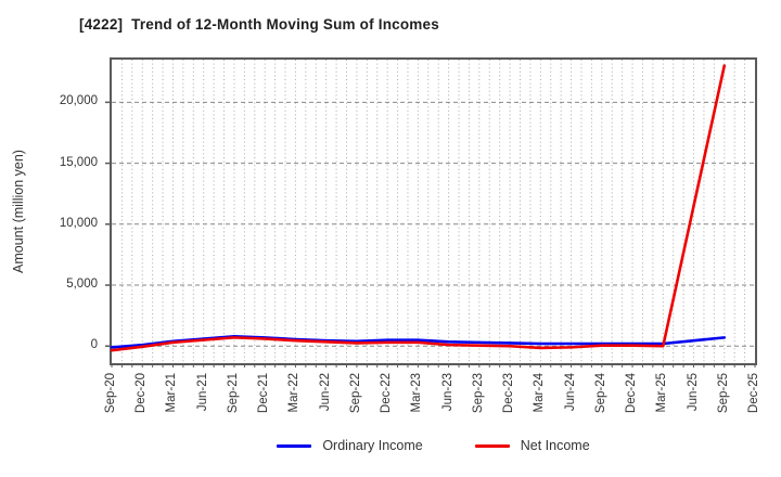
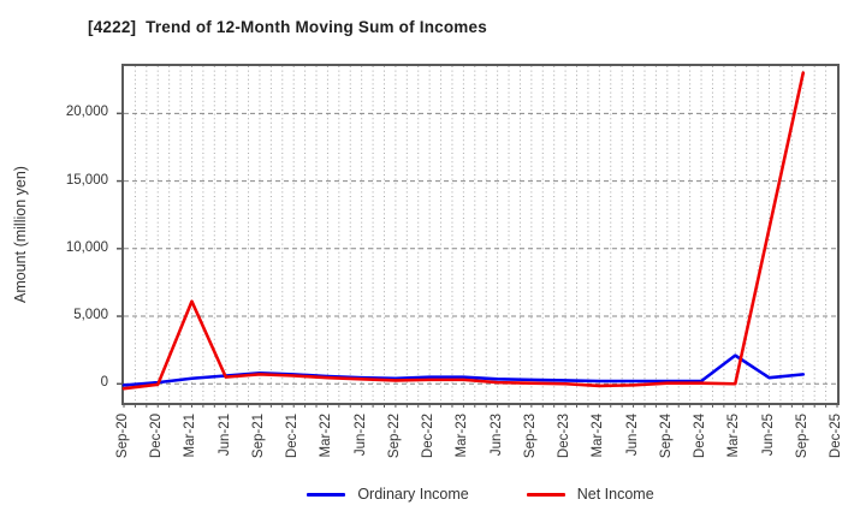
Net Income/Mar-21: 300 -> 6100
Ordinary Income/Mar-25: 200 -> 2100
